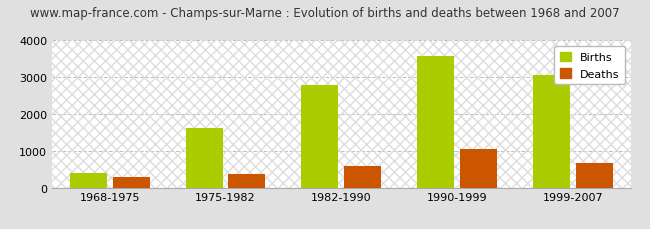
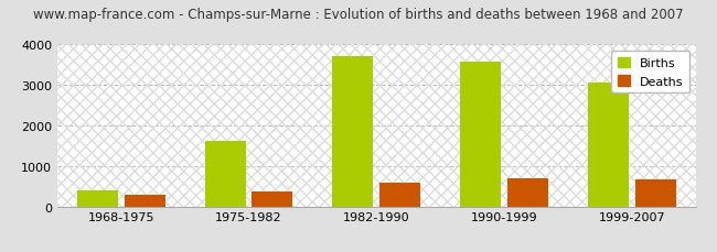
Births/1982-1990: 2800 -> 3720
Deaths/1990-1999: 1050 -> 700
